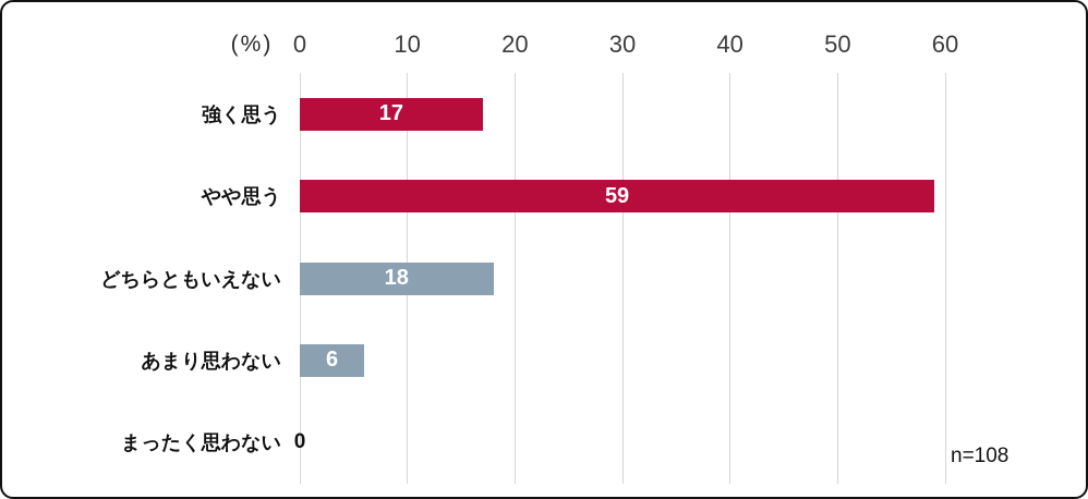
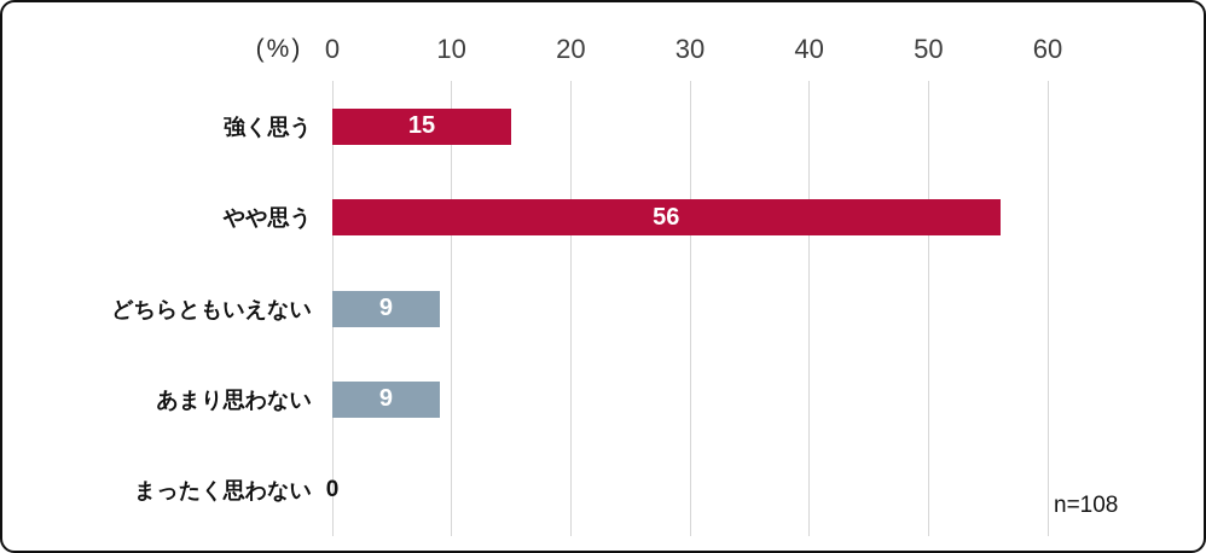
強く思う: 17 -> 15
やや思う: 59 -> 56
どちらともいえない: 18 -> 9
あまり思わない: 6 -> 9
